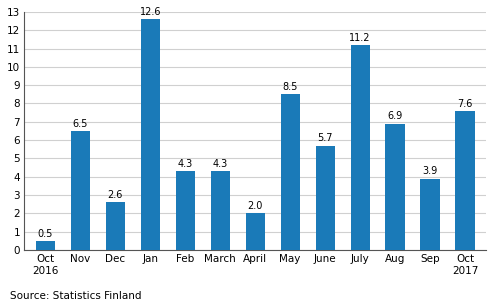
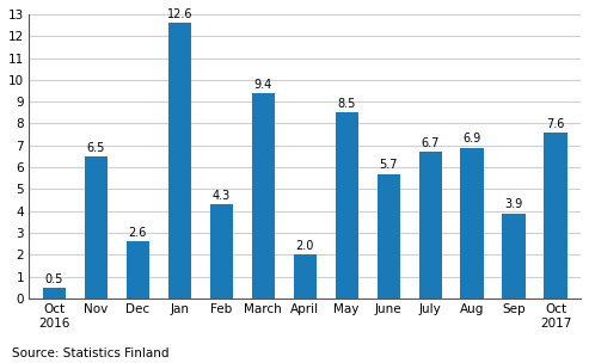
March: 4.3 -> 9.4
July: 11.2 -> 6.7
